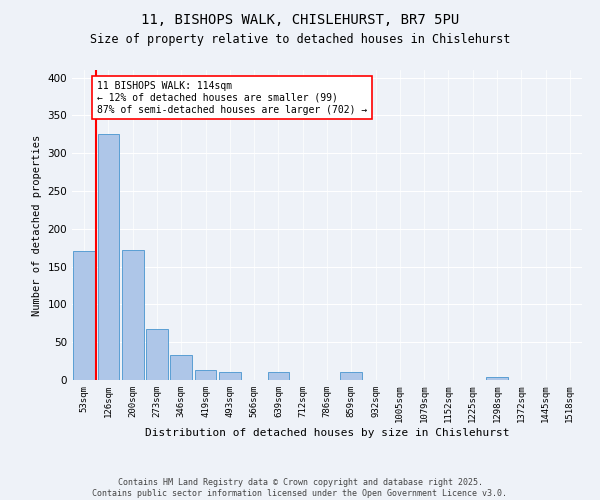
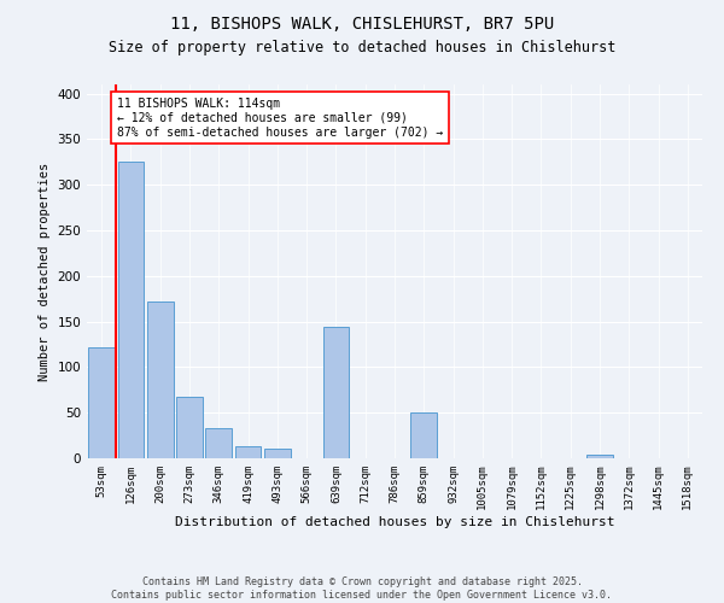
53sqm: 170 -> 122
639sqm: 10 -> 144
859sqm: 10 -> 50
